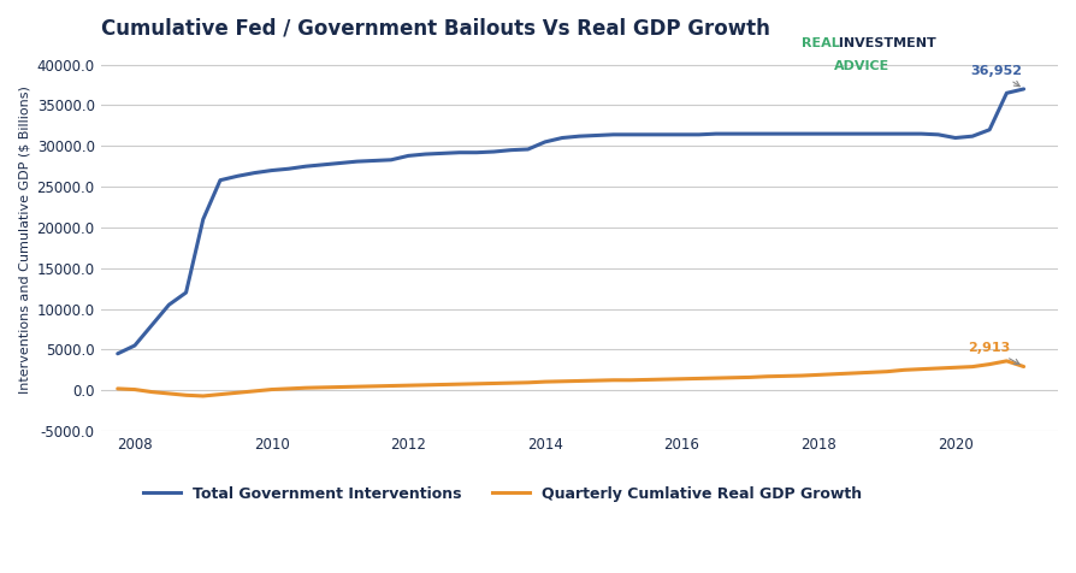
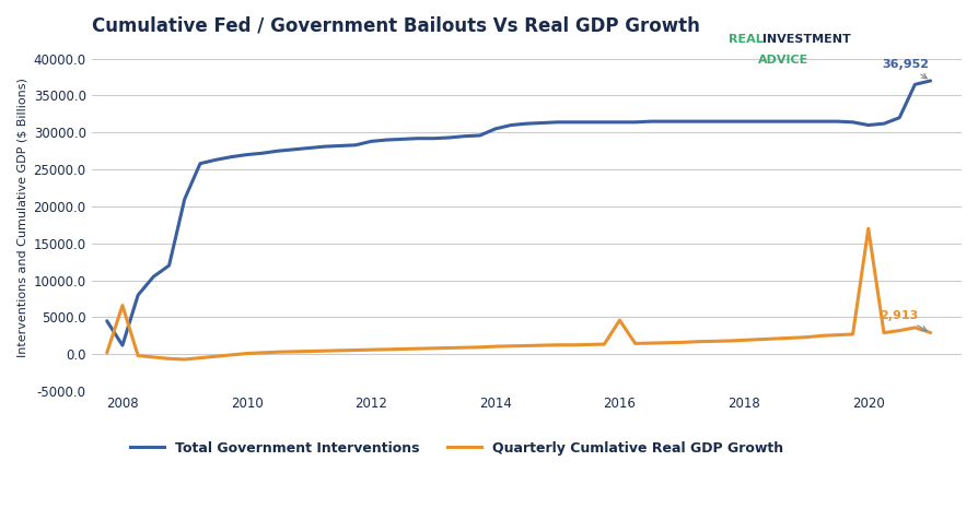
Total Government Interventions/2008: 5500 -> 1200
Quarterly Cumlative Real GDP Growth/2008: 100 -> 6600
Quarterly Cumlative Real GDP Growth/2016: 1400 -> 4600
Quarterly Cumlative Real GDP Growth/2020: 2800 -> 17000
